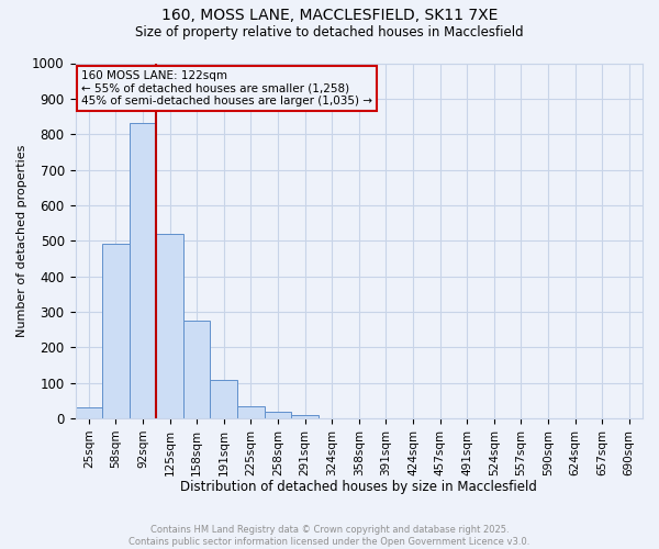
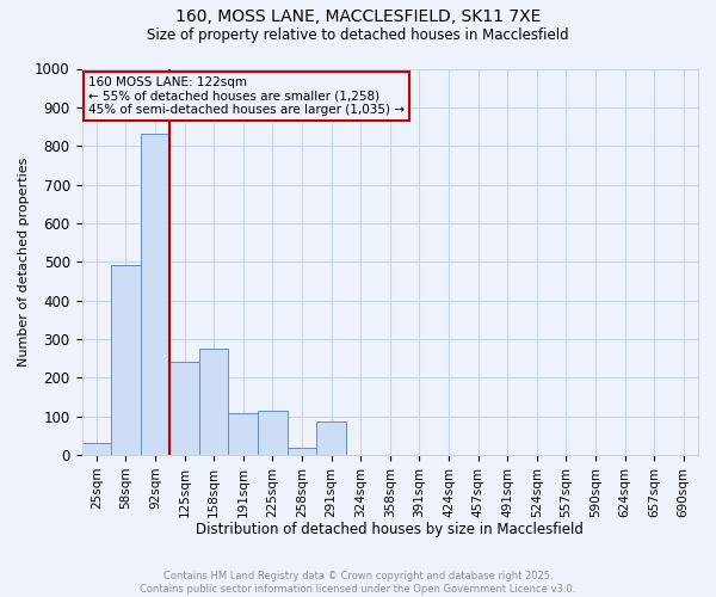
125sqm: 520 -> 240
225sqm: 35 -> 115
291sqm: 8 -> 85
